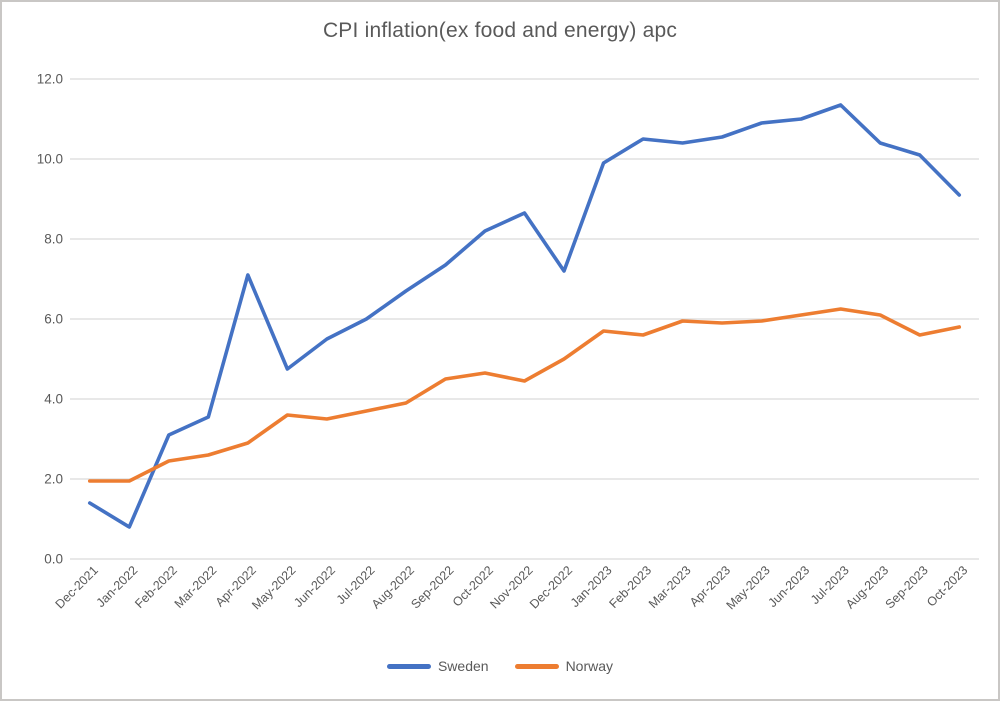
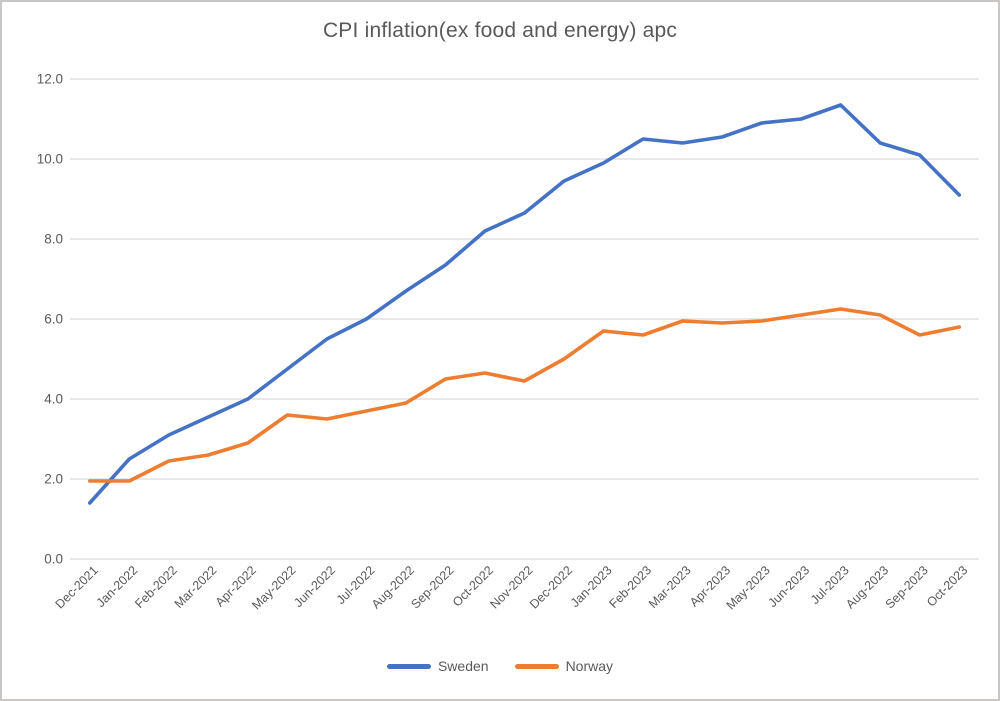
Sweden/Jan-2022: 0.8 -> 2.5
Sweden/Apr-2022: 7.1 -> 4.0
Sweden/Dec-2022: 7.2 -> 9.4
